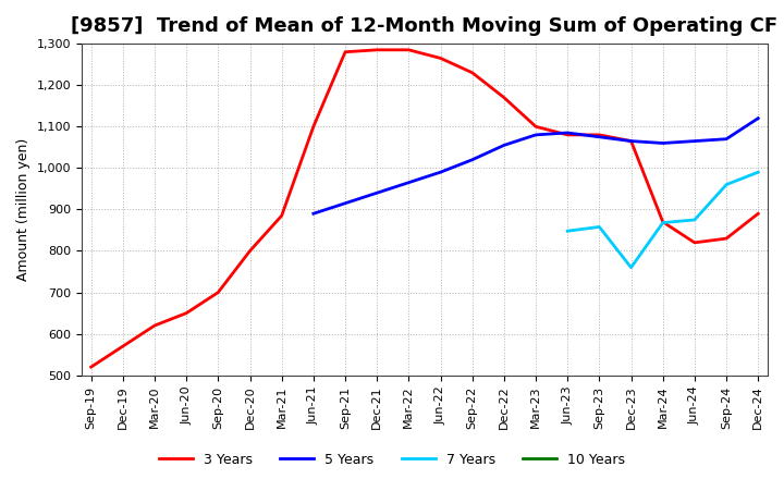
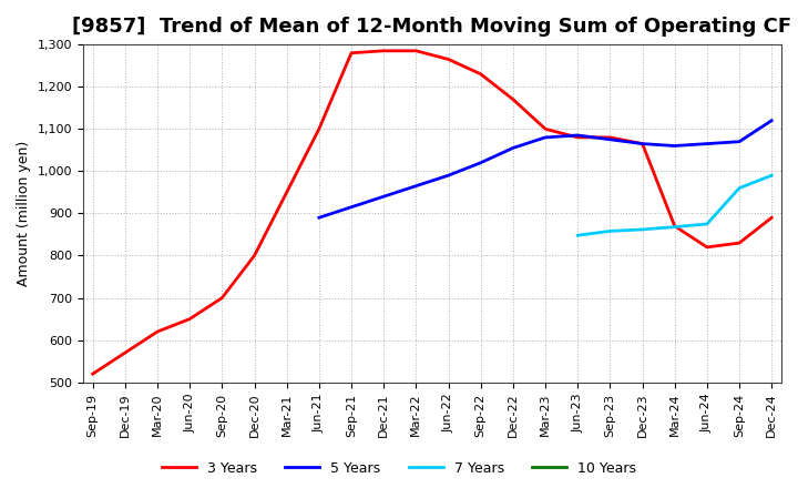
3 Years/Mar-21: 885 -> 950
7 Years/Dec-23: 760 -> 862
